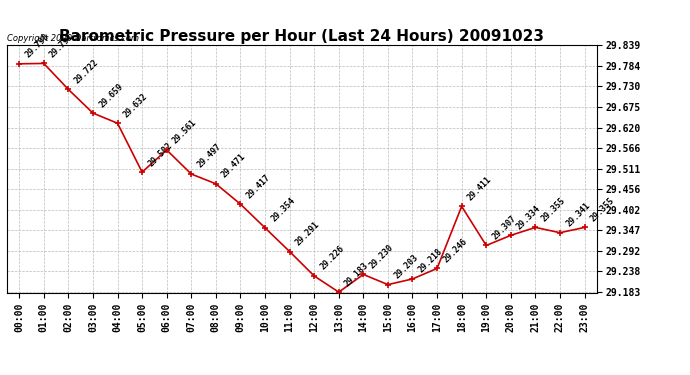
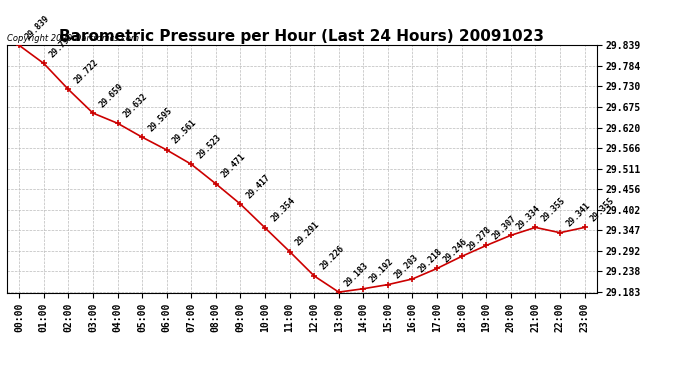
00:00: 29.790 -> 29.839
05:00: 29.502 -> 29.595
07:00: 29.497 -> 29.523
14:00: 29.230 -> 29.192
18:00: 29.411 -> 29.278
